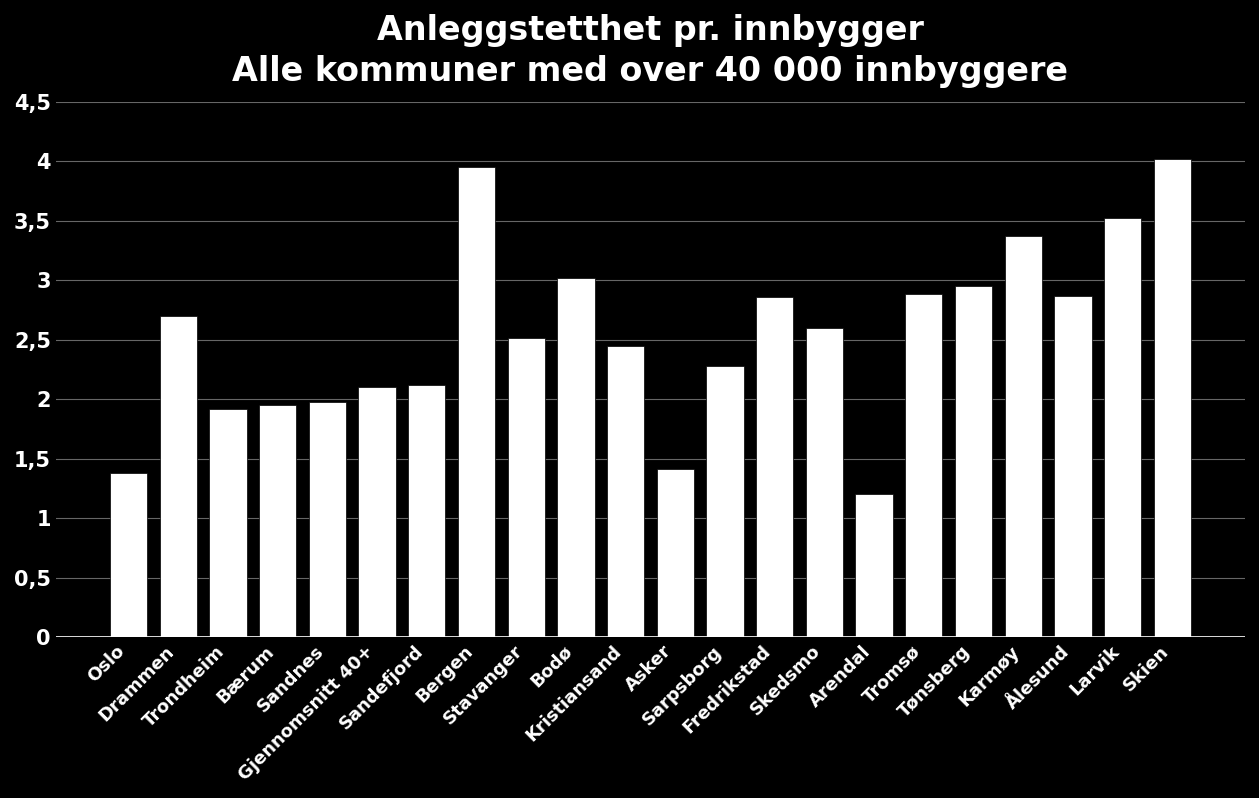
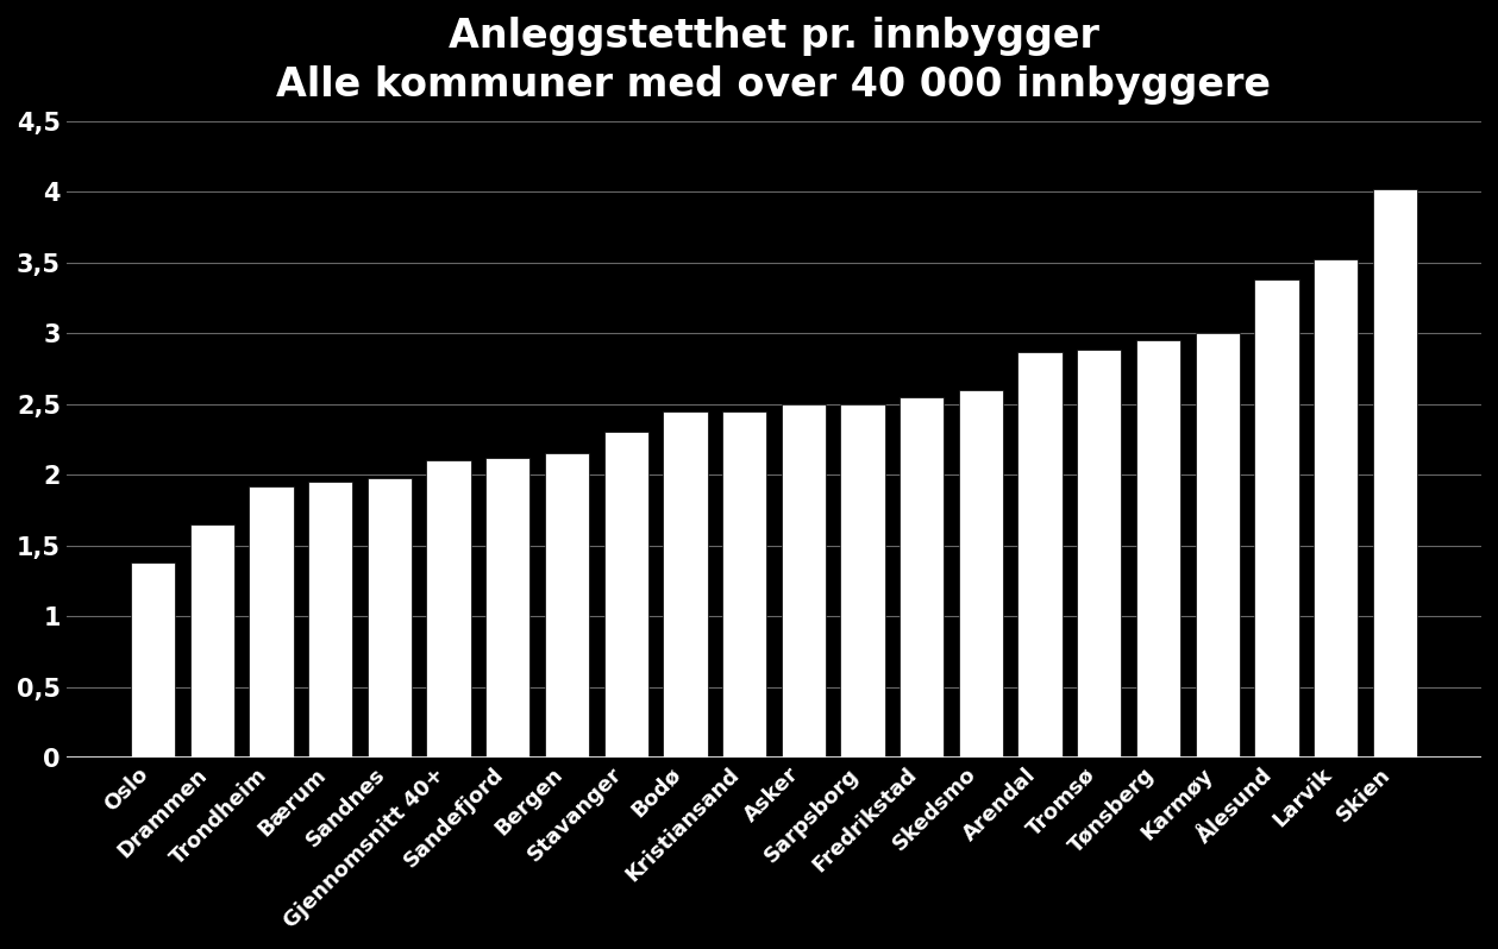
Drammen: 2,70 -> 1,65
Bergen: 3,95 -> 2,15
Stavanger: 2,51 -> 2,30
Bodø: 3,02 -> 2,45
Asker: 1,41 -> 2,50
Sarpsborg: 2,28 -> 2,50
Fredrikstad: 2,86 -> 2,55
Arendal: 1,20 -> 2,87
Karmøy: 3,37 -> 3,00
Ålesund: 2,87 -> 3,38
